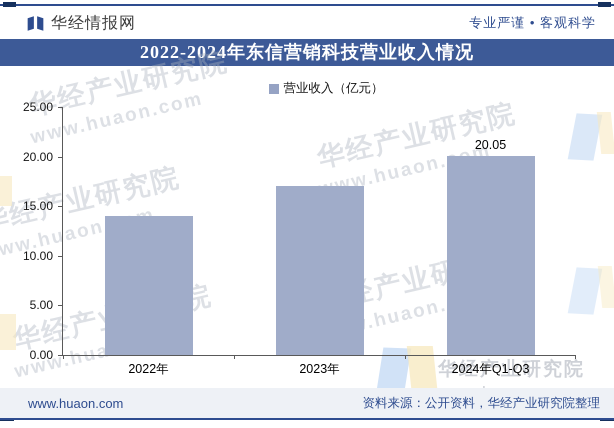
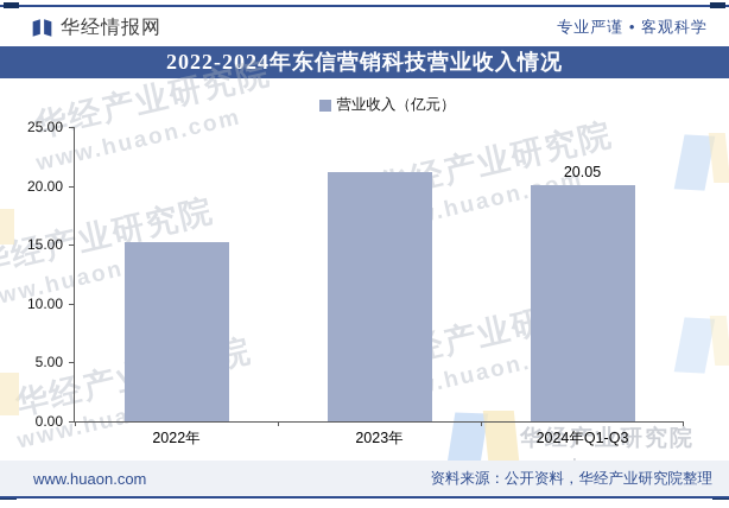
2022年: 14 -> 15
2023年: 17 -> 21
